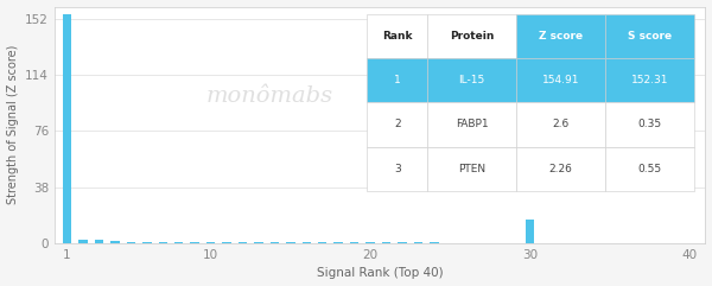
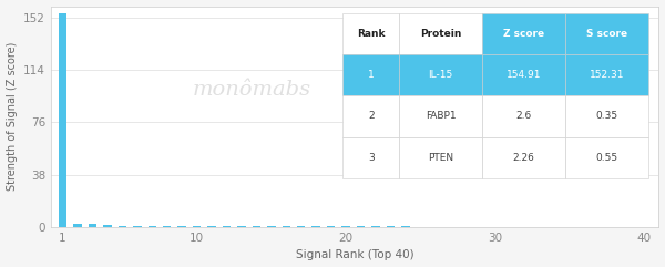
30: 16 -> 0
